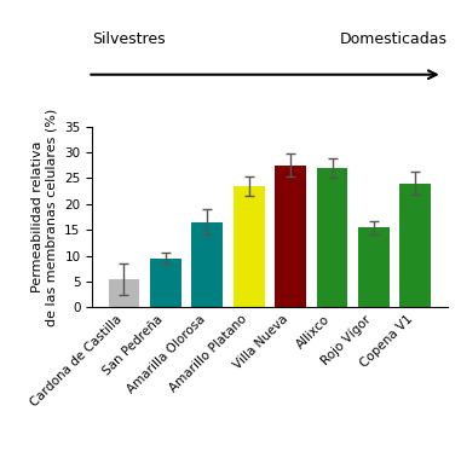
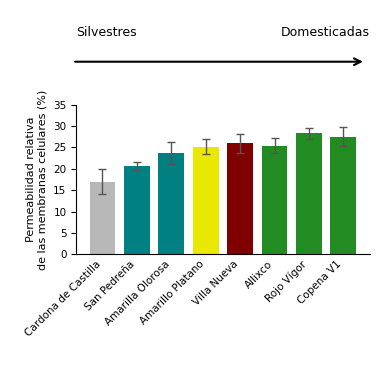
Cardona de Castilla: 5.5 -> 17.0
San Pedreña: 9.5 -> 20.7
Amarilla Olorosa: 16.5 -> 23.7
Amarillo Platano: 23.5 -> 25.2
Villa Nueva: 27.5 -> 26.0
Allixco: 27.0 -> 25.4
Rojo Vígor: 15.5 -> 28.3
Copena V1: 24.0 -> 27.5
